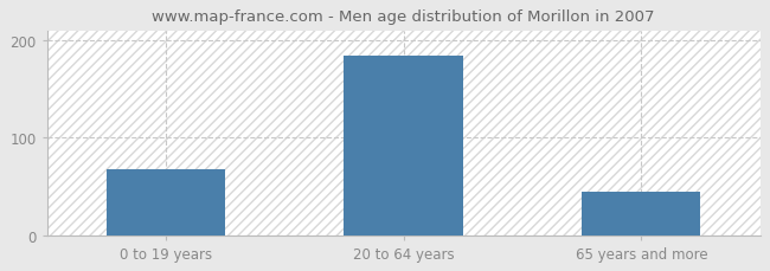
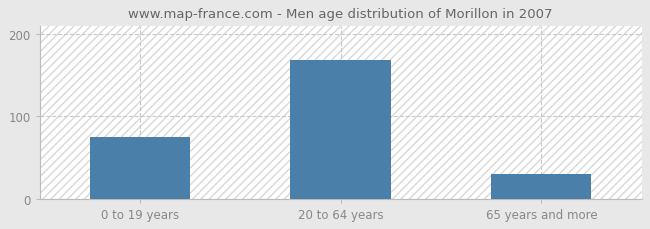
0 to 19 years: 68 -> 75
20 to 64 years: 184 -> 168
65 years and more: 44 -> 30
